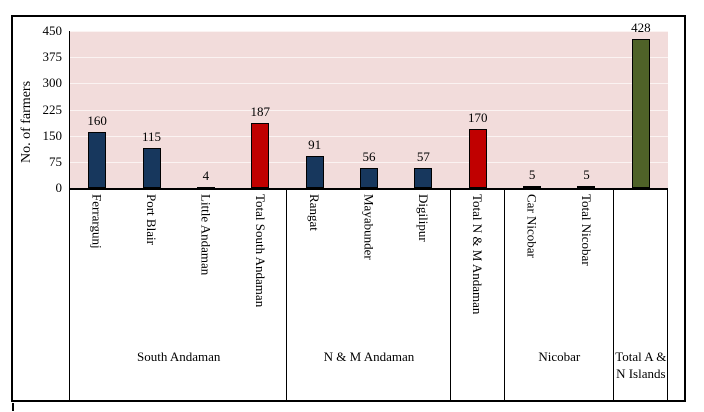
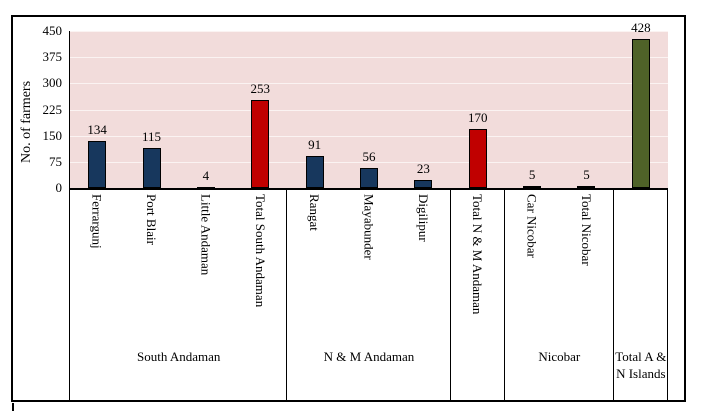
Ferrargunj: 160 -> 134
Total South Andaman: 187 -> 253
Digilipur: 57 -> 23
